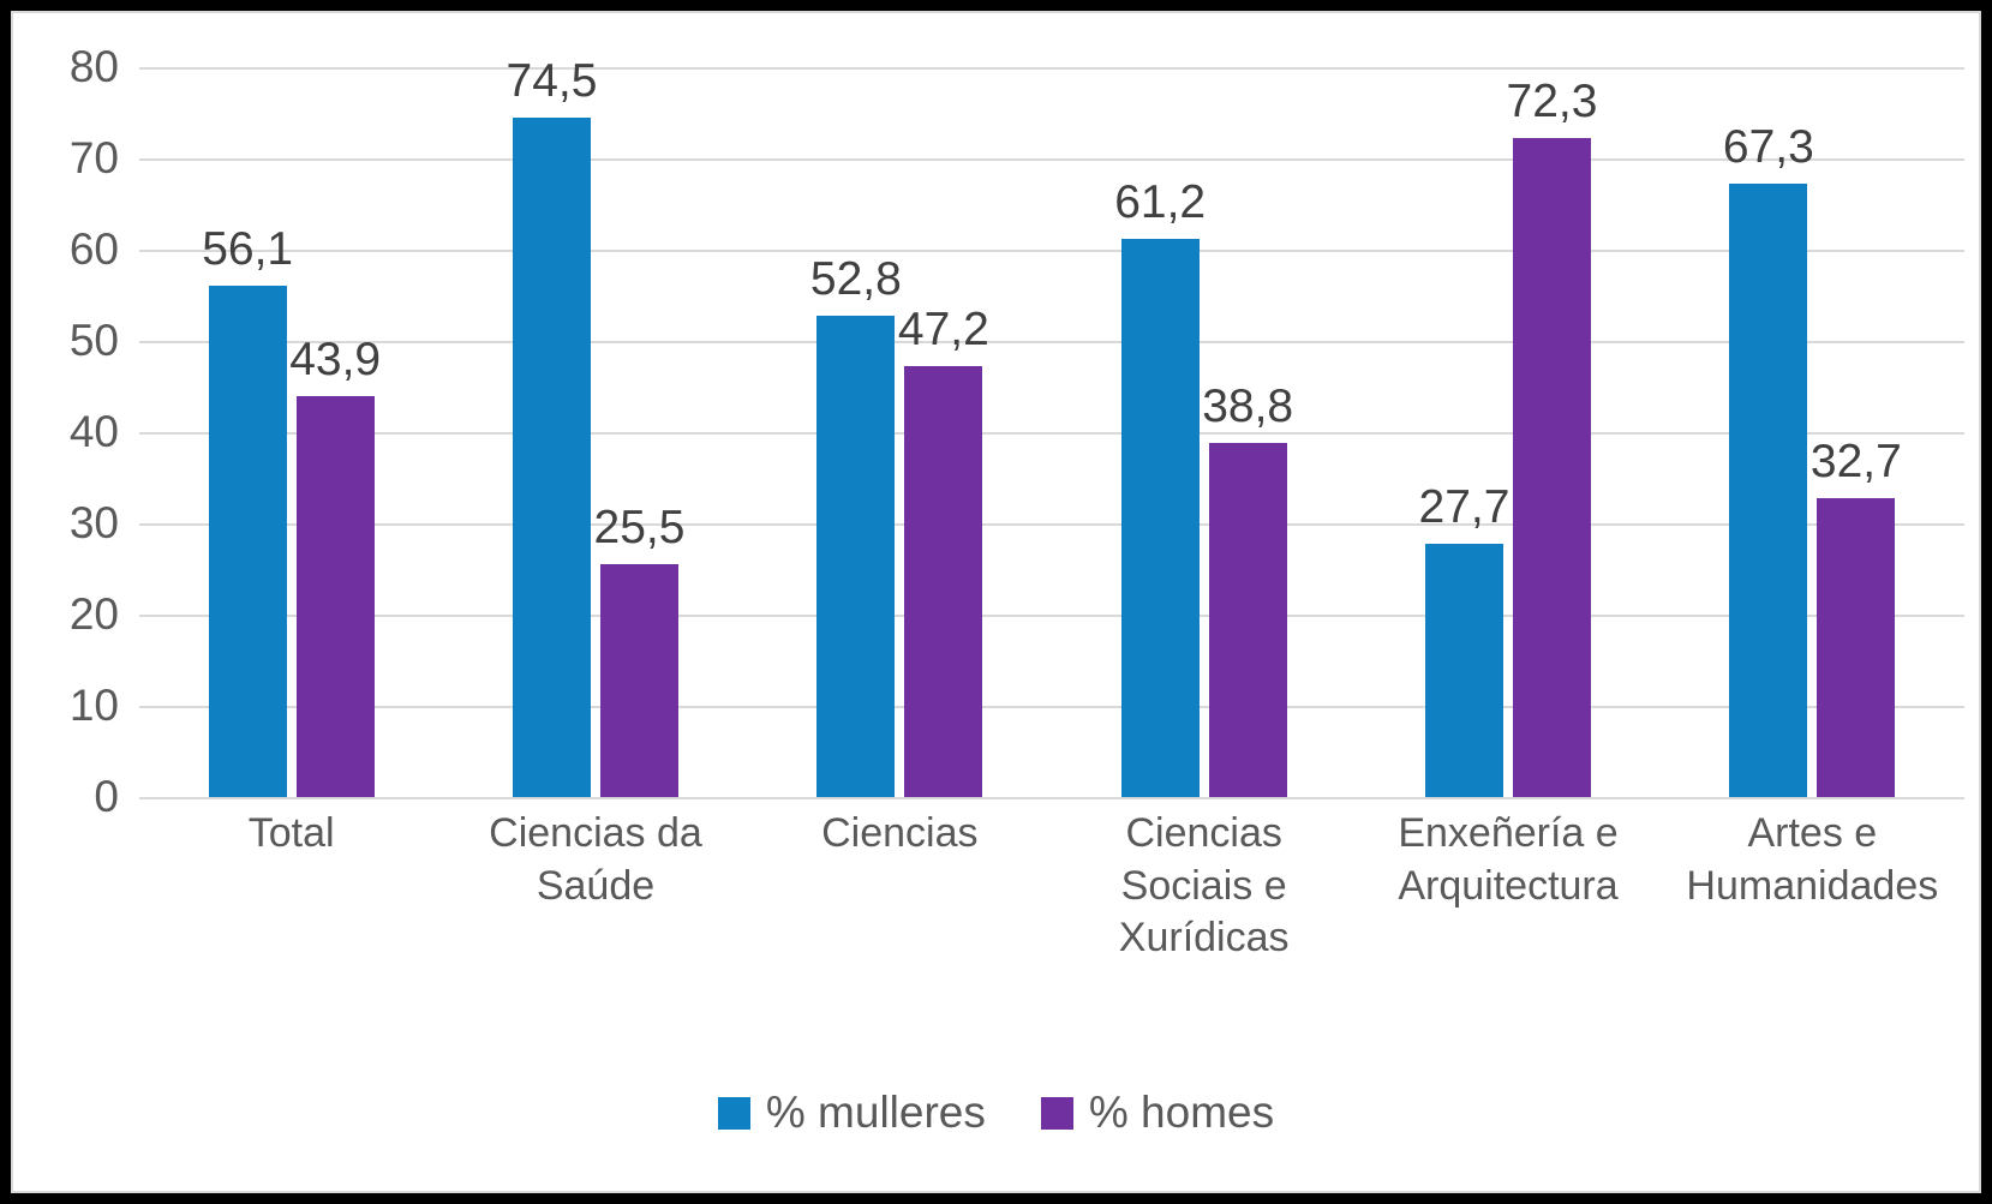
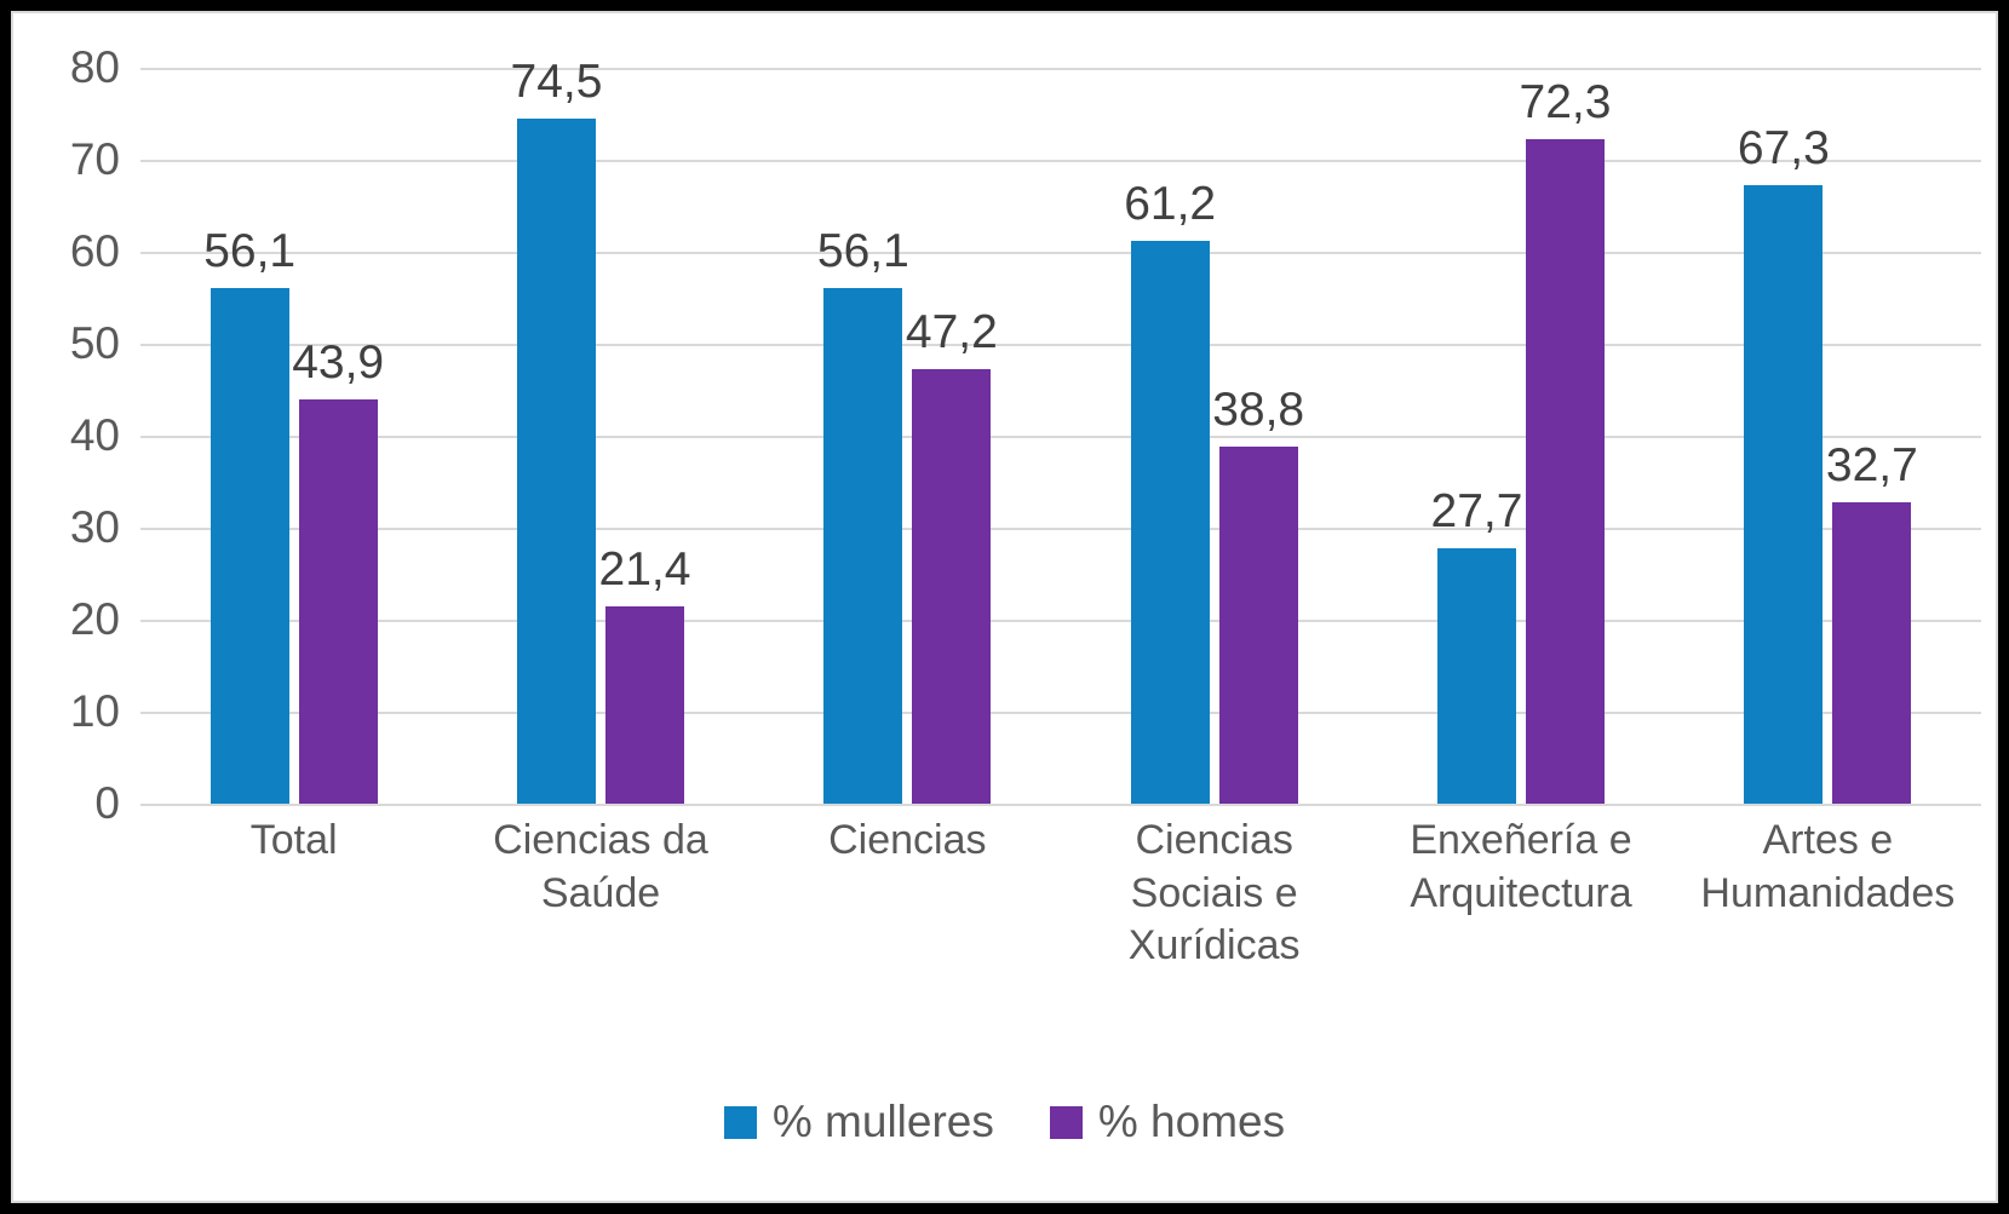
% homes/Ciencias da Saúde: 25,5 -> 21,4
% mulleres/Ciencias: 52,8 -> 56,1
